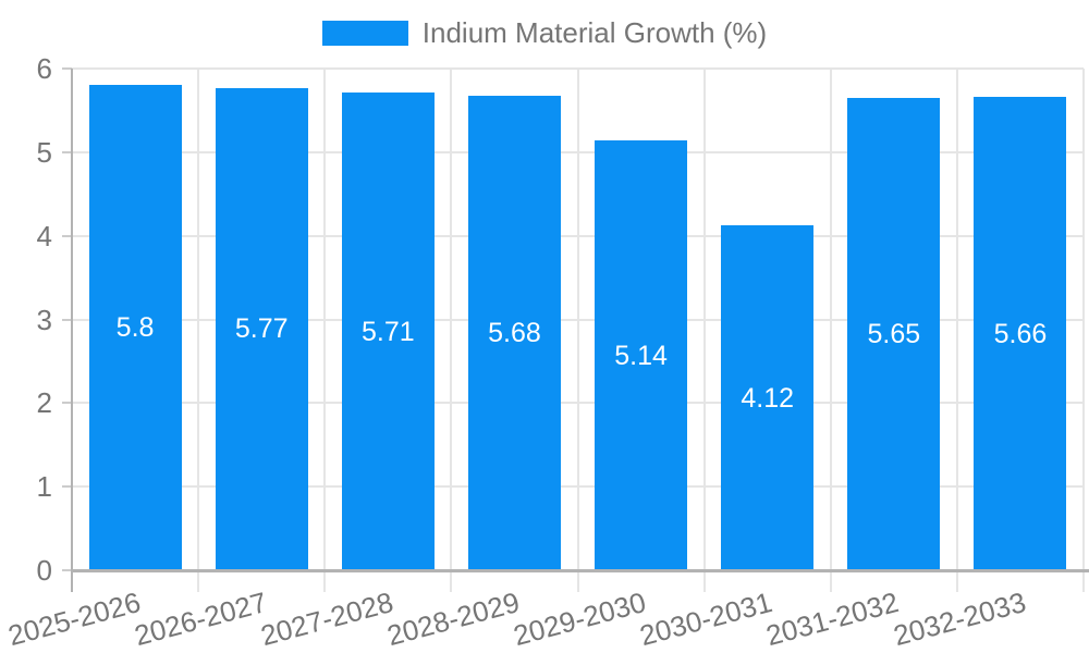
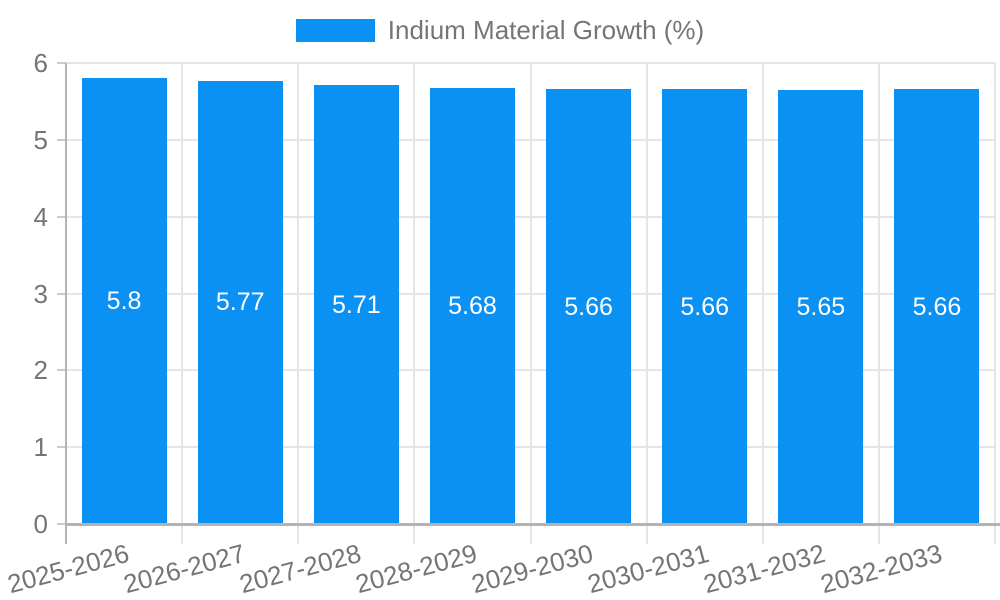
2029-2030: 5.14 -> 5.66
2030-2031: 4.12 -> 5.66
